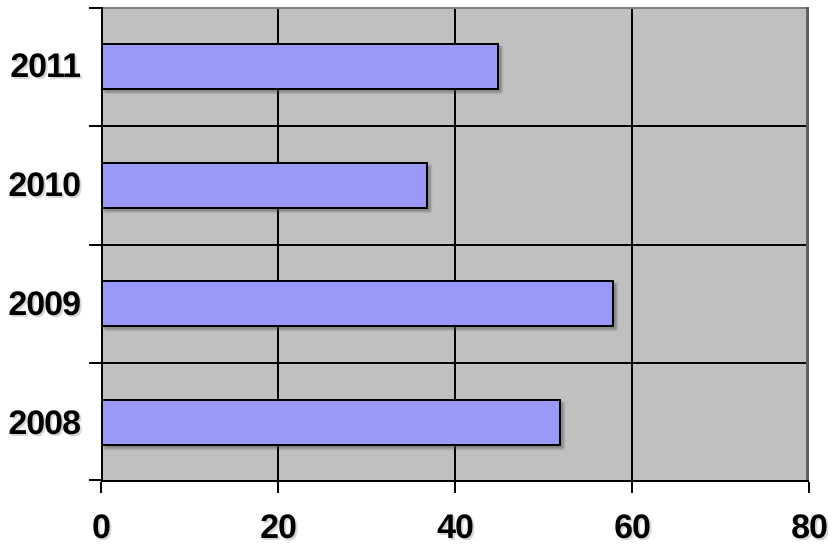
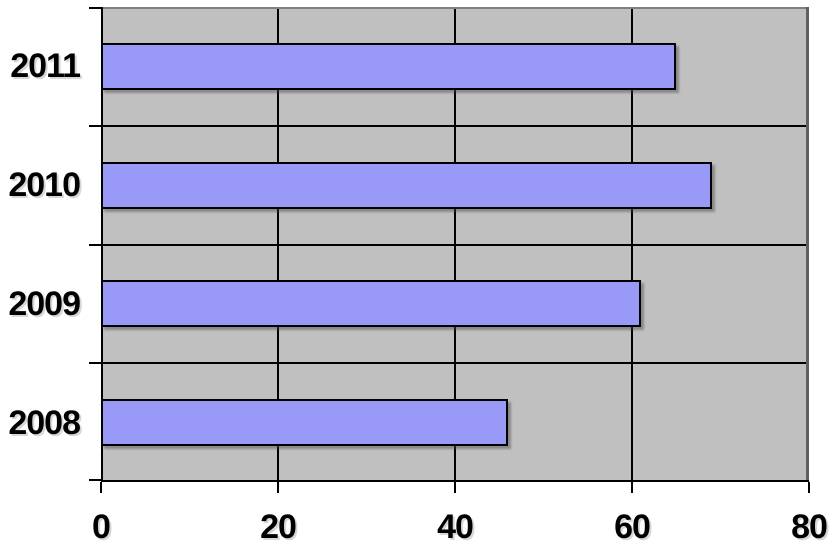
2011: 45 -> 65
2010: 37 -> 69
2009: 58 -> 61
2008: 52 -> 46
